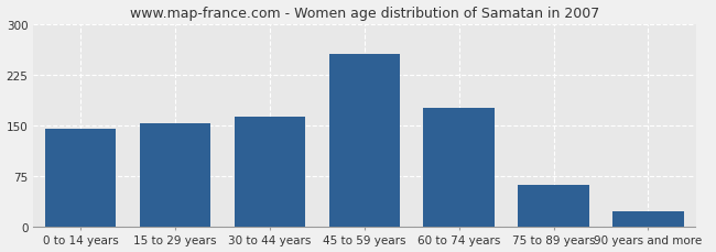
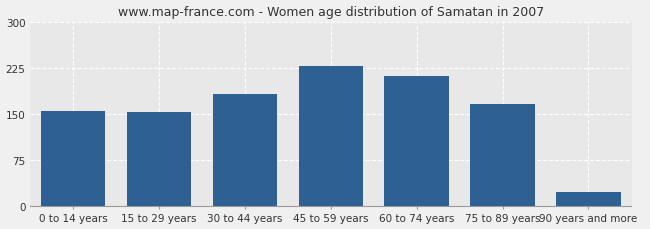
0 to 14 years: 144 -> 155
30 to 44 years: 162 -> 182
45 to 59 years: 256 -> 228
60 to 74 years: 176 -> 212
75 to 89 years: 62 -> 166
